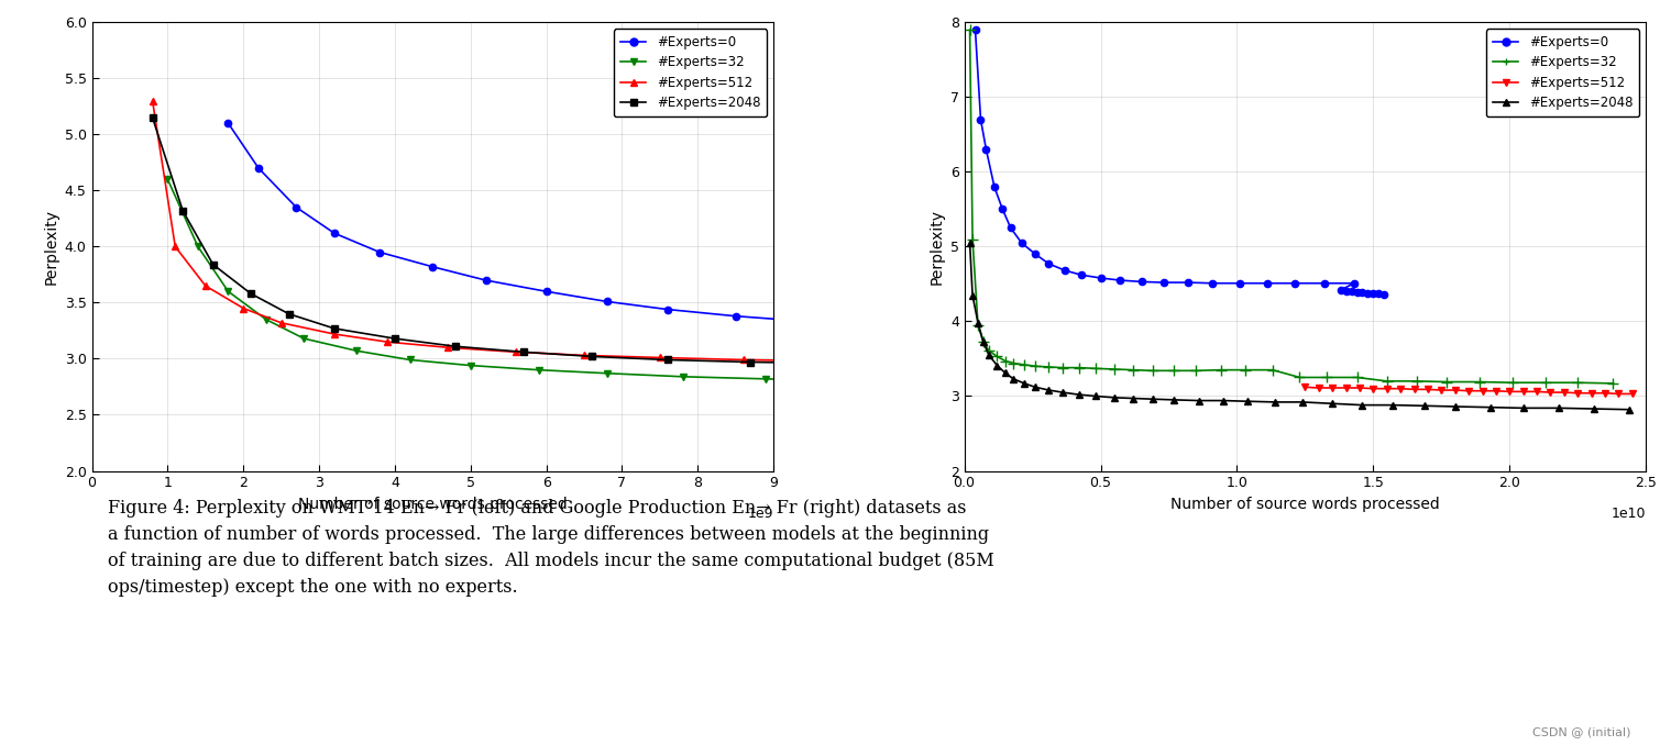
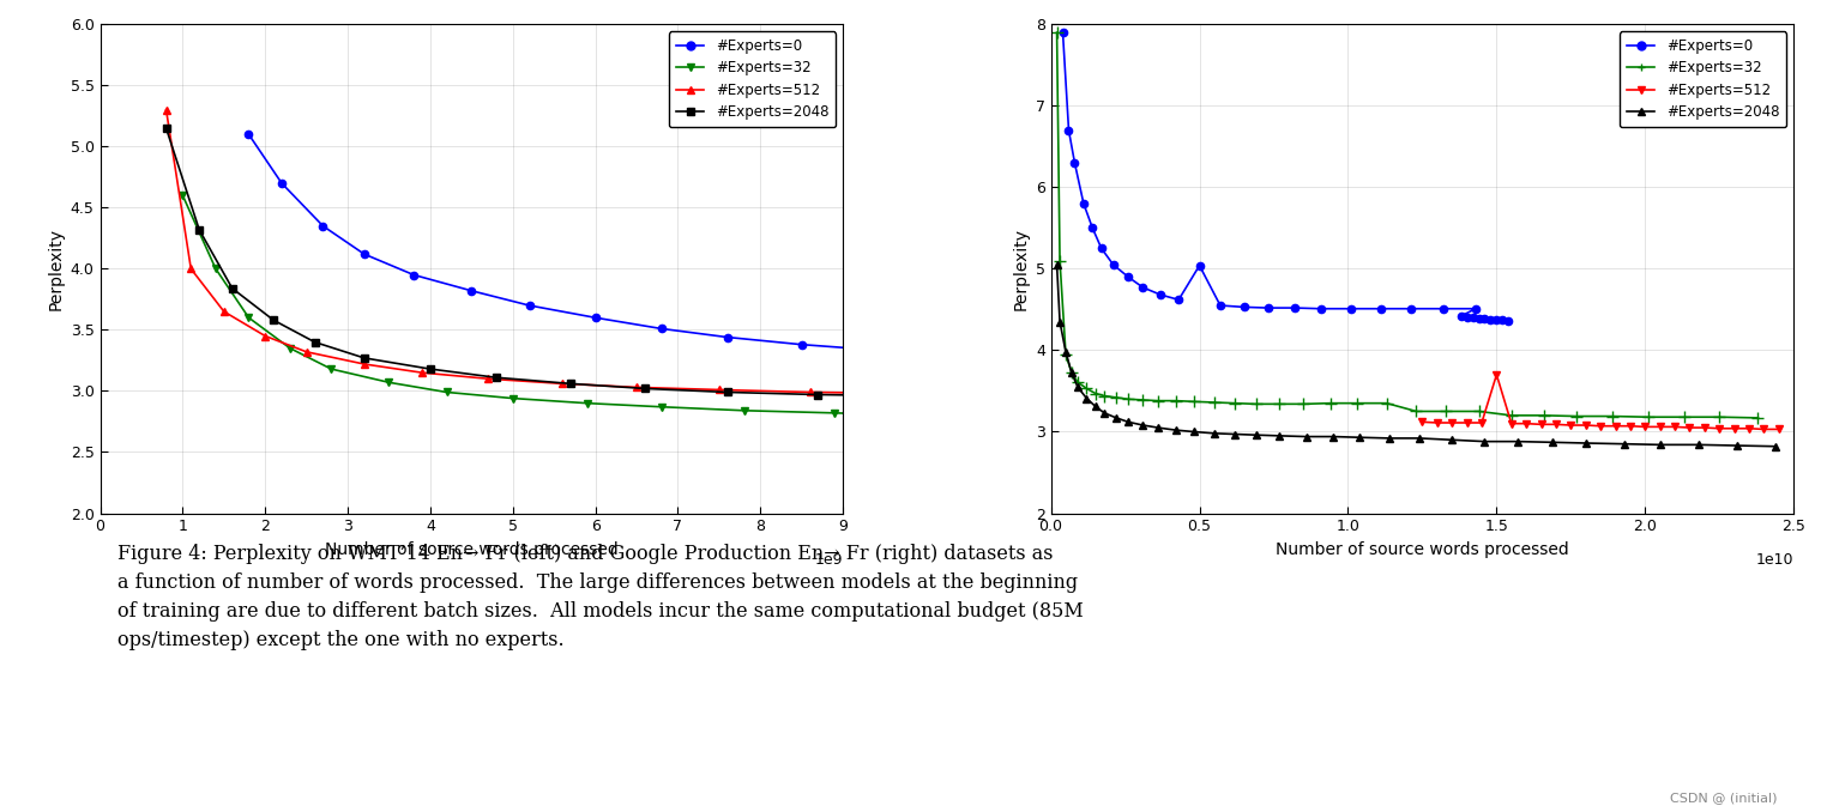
#Experts=0/0.5: 4.58 -> 5.04
#Experts=512/1.5: 3.10 -> 3.70
